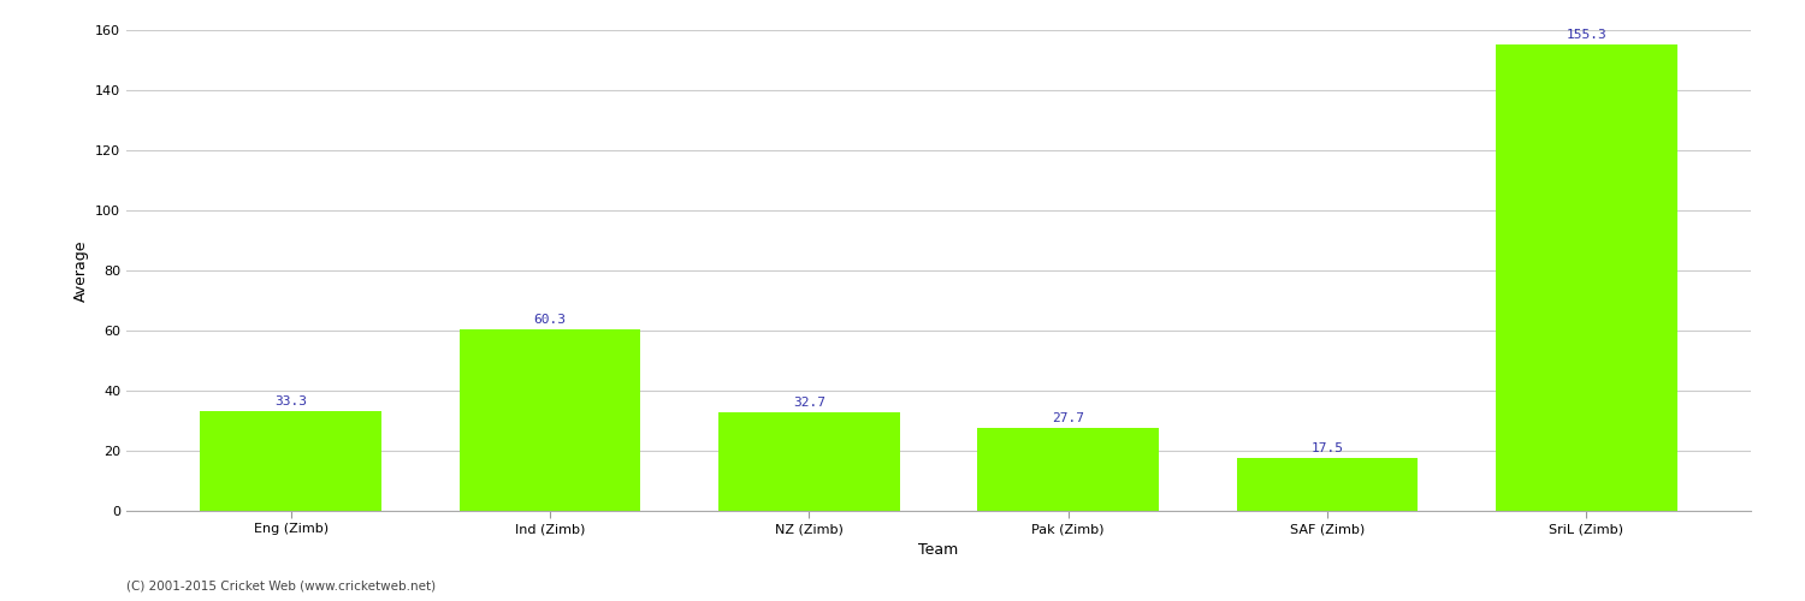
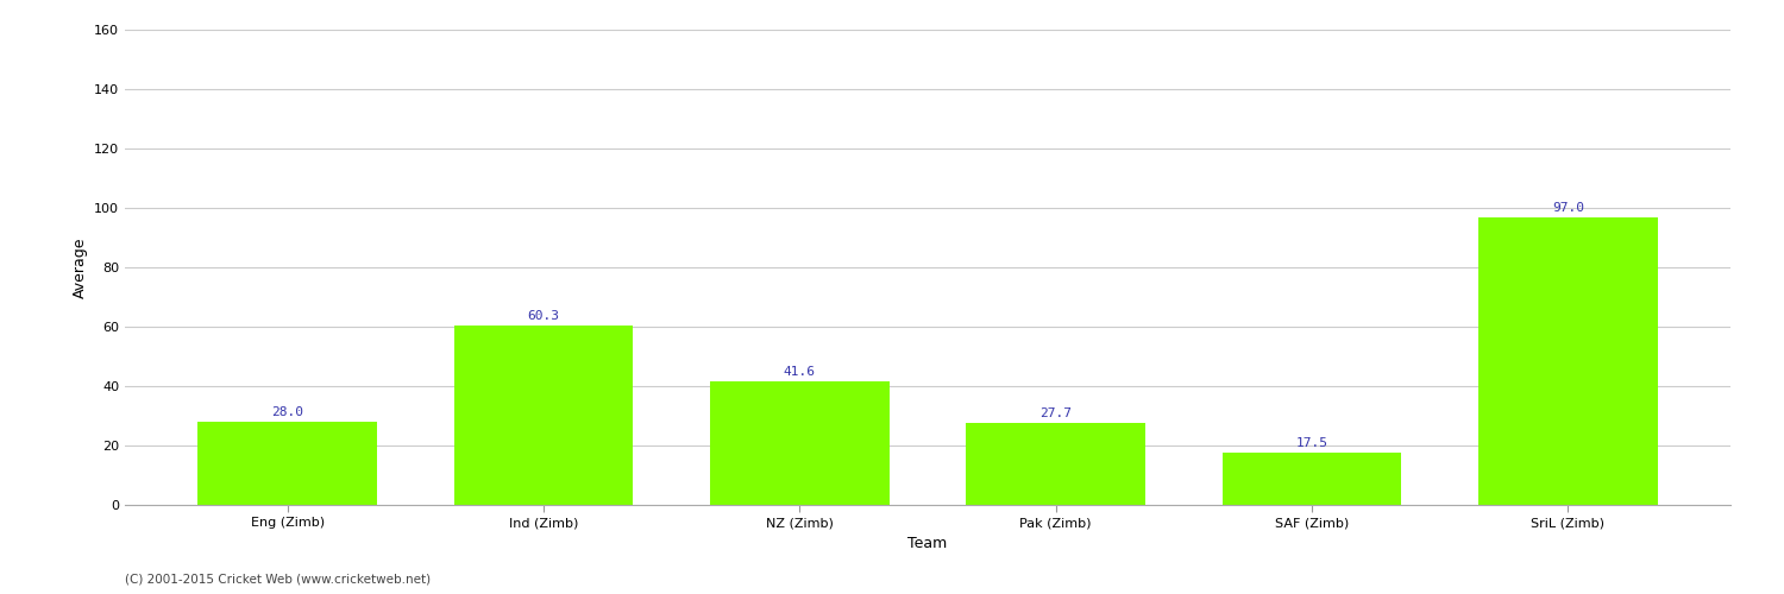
Eng (Zimb): 33.3 -> 28.0
NZ (Zimb): 32.7 -> 41.6
SriL (Zimb): 155.3 -> 97.0
